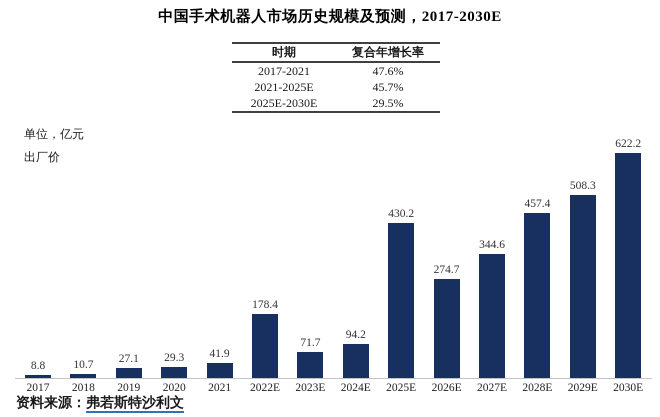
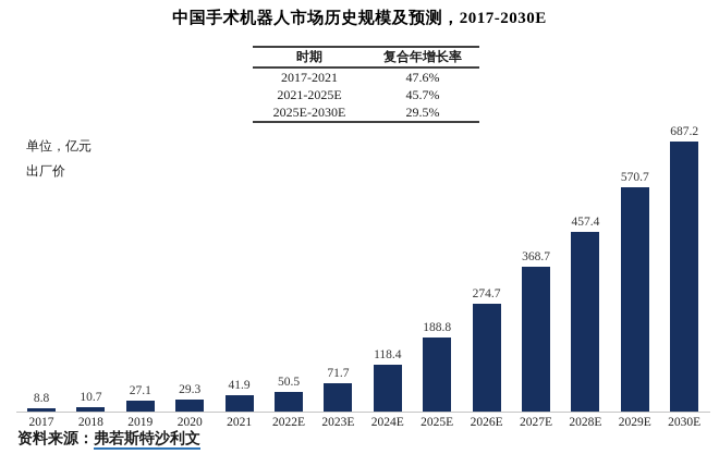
2022E: 178.4 -> 50.5
2024E: 94.2 -> 118.4
2025E: 430.2 -> 188.8
2027E: 344.6 -> 368.7
2029E: 508.3 -> 570.7
2030E: 622.2 -> 687.2
